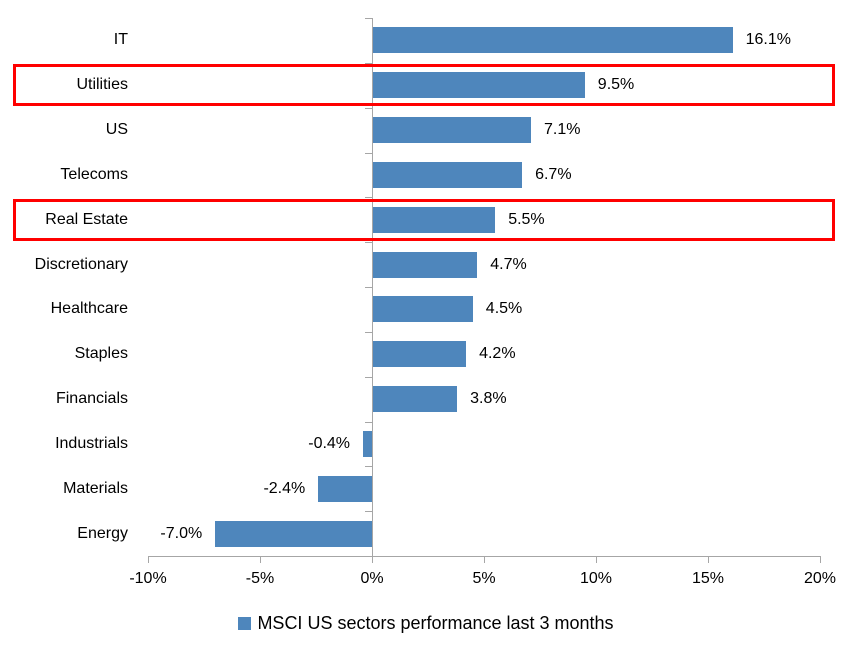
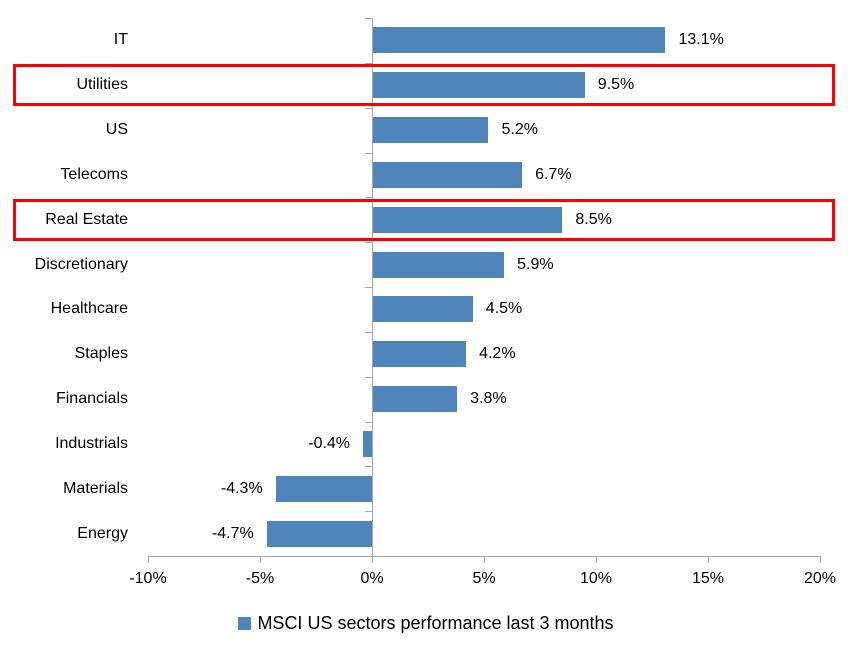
IT: 16.1% -> 13.1%
US: 7.1% -> 5.2%
Real Estate: 5.5% -> 8.5%
Discretionary: 4.7% -> 5.9%
Materials: -2.4% -> -4.3%
Energy: -7.0% -> -4.7%
